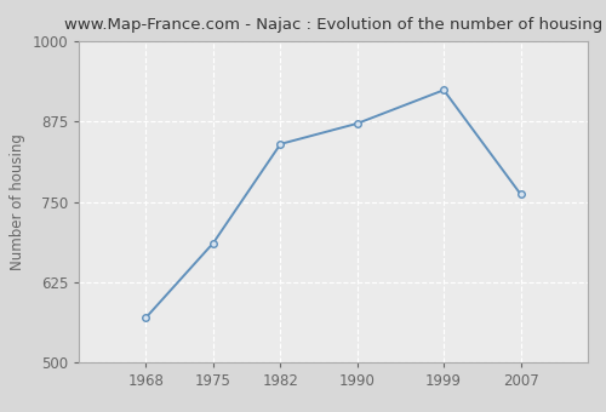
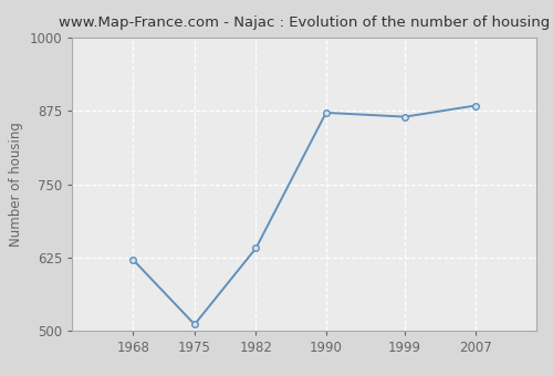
1968: 570 -> 621
1975: 686 -> 511
1982: 840 -> 641
1999: 924 -> 865
2007: 762 -> 884
